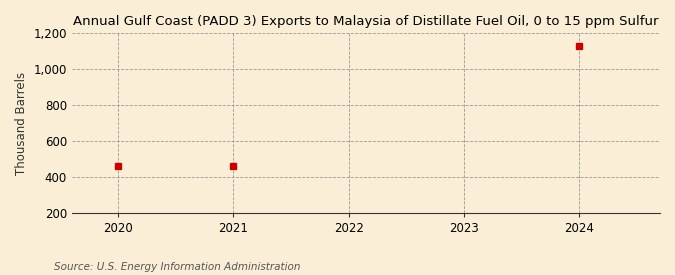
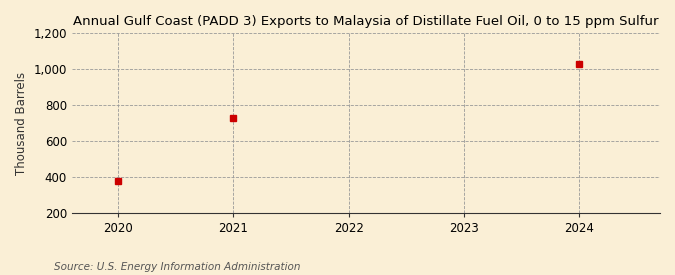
2020: 460 -> 380
2021: 460 -> 730
2024: 1,130 -> 1,030
